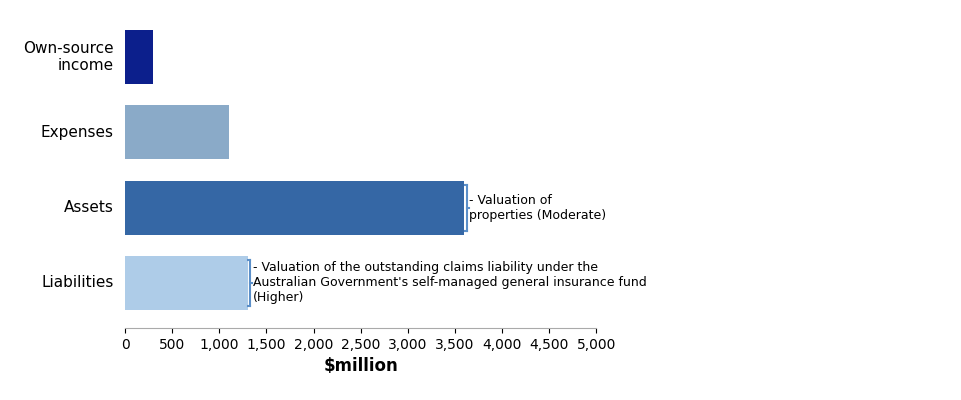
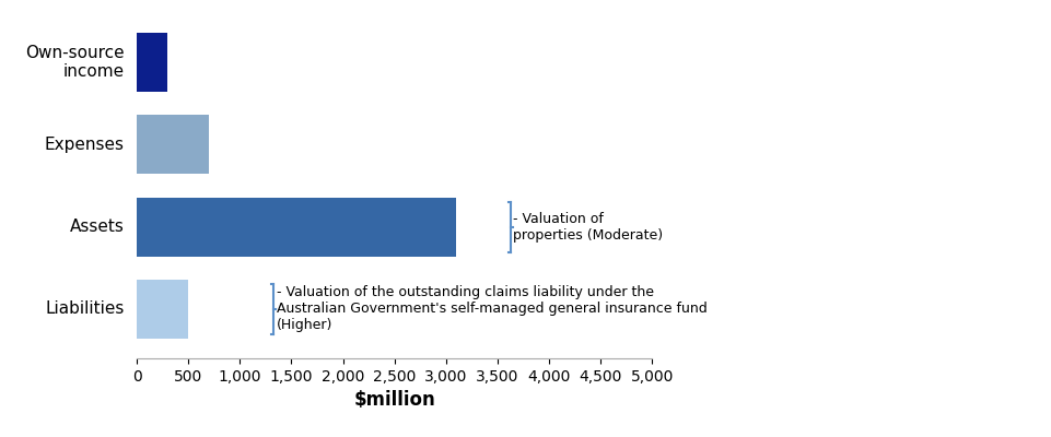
Expenses: 1,100 -> 700
Assets: 3,600 -> 3,100
Liabilities: 1,300 -> 500
